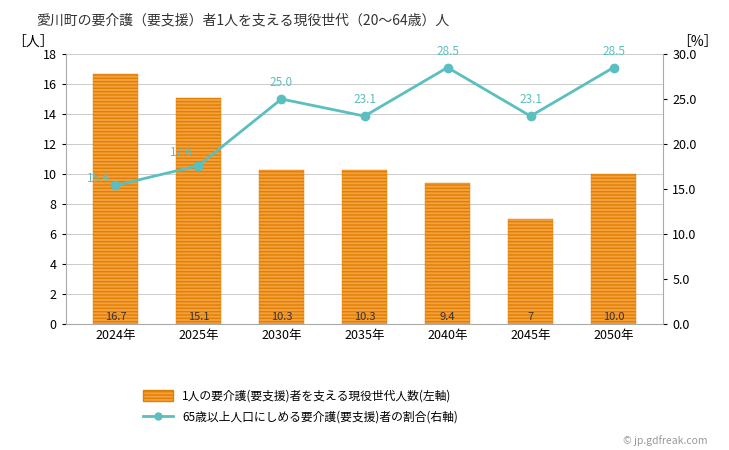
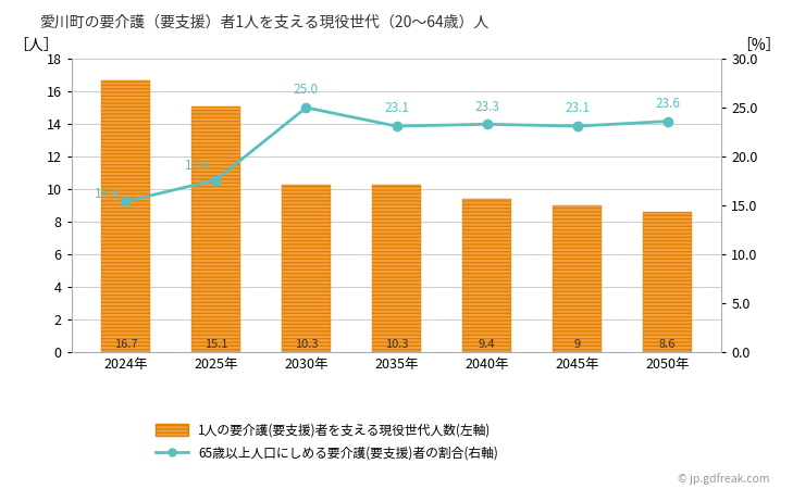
65歳以上人口にしめる要介護(要支援)者の割合(右軸)/2040年: 28.5 -> 23.3
1人の要介護(要支援)者を支える現役世代人数(左軸)/2045年: 7 -> 9
1人の要介護(要支援)者を支える現役世代人数(左軸)/2050年: 10.0 -> 8.6
65歳以上人口にしめる要介護(要支援)者の割合(右軸)/2050年: 28.5 -> 23.6
